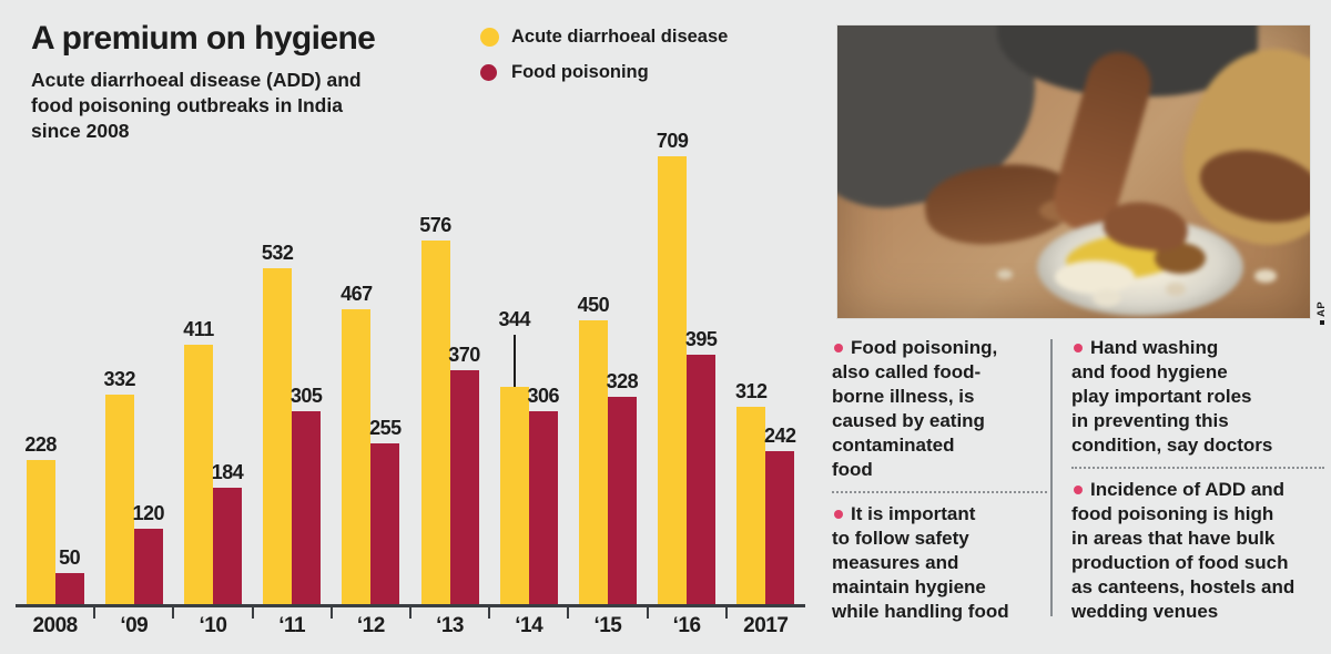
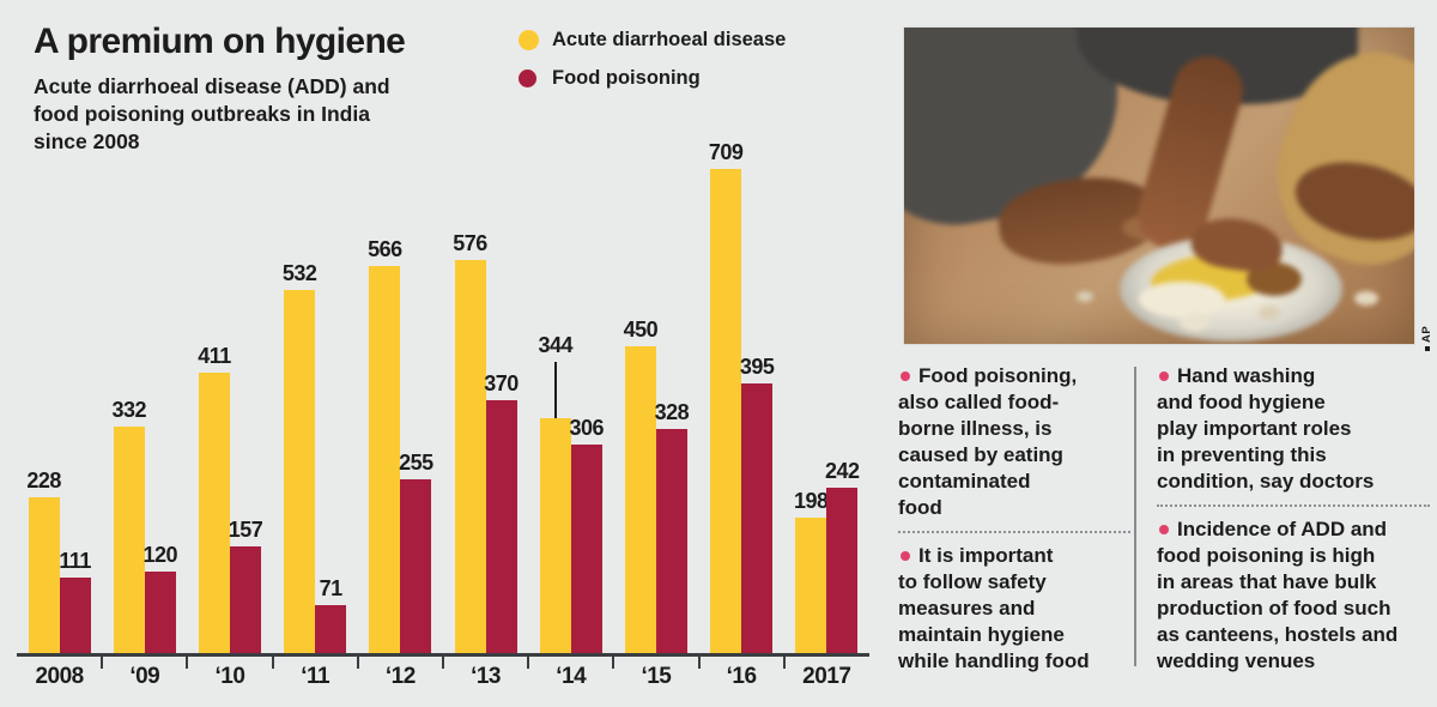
Food poisoning/2008: 50 -> 111
Food poisoning/‘10: 184 -> 157
Food poisoning/‘11: 305 -> 71
Acute diarrhoeal disease/‘12: 467 -> 566
Acute diarrhoeal disease/2017: 312 -> 198
